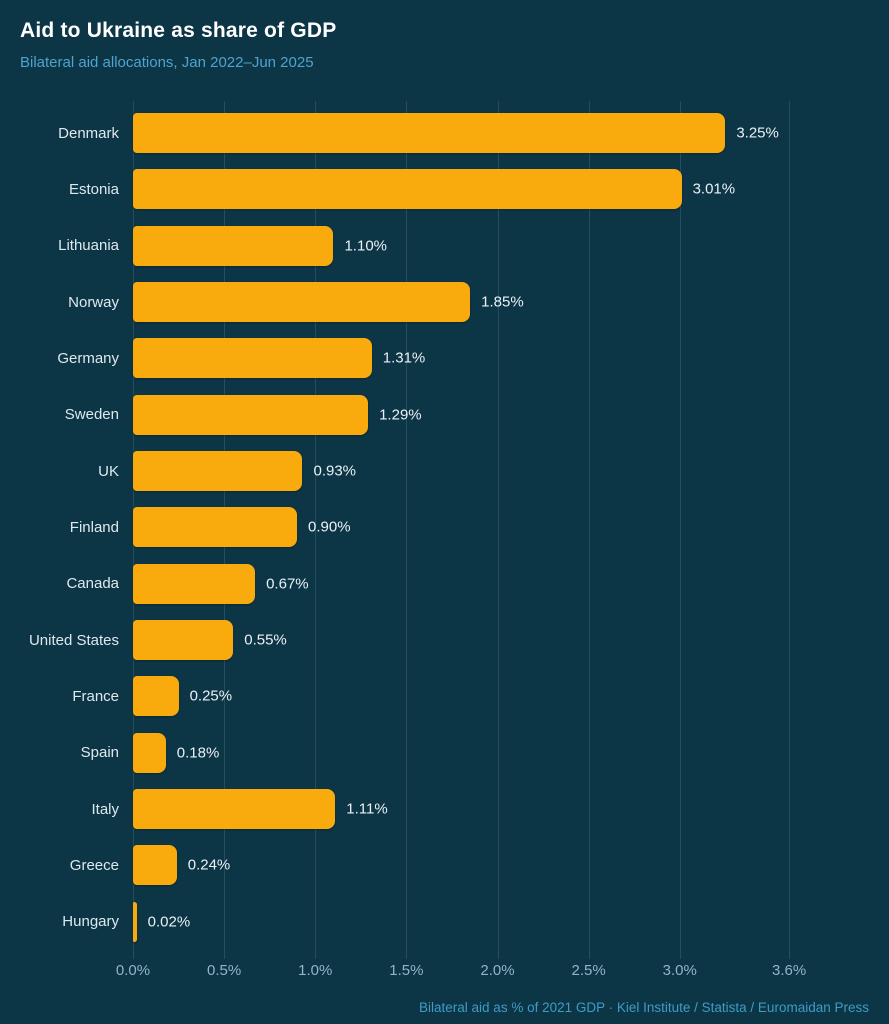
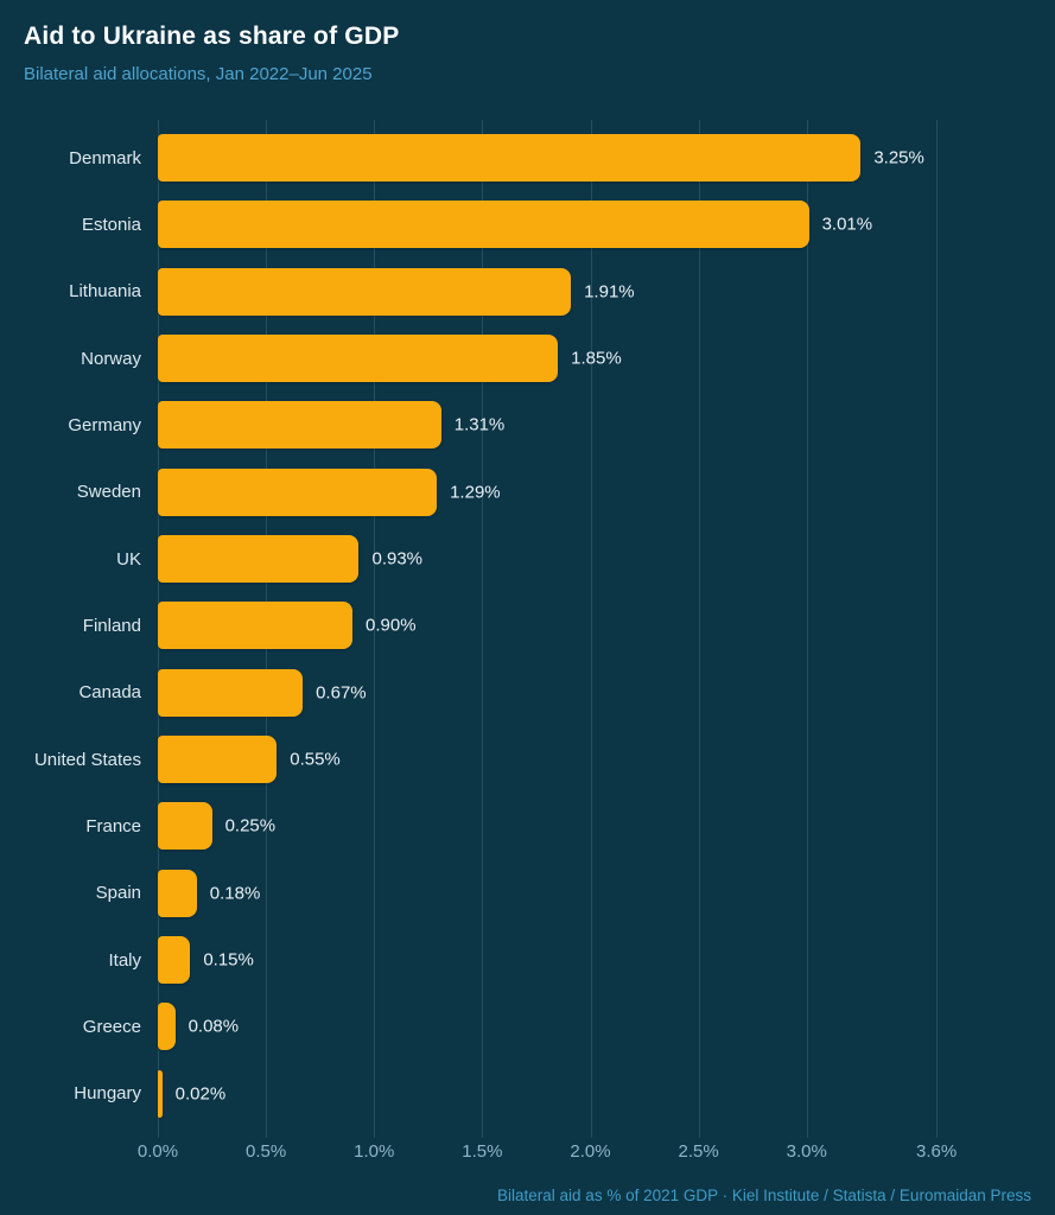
Lithuania: 1.10% -> 1.91%
Italy: 1.11% -> 0.15%
Greece: 0.24% -> 0.08%
